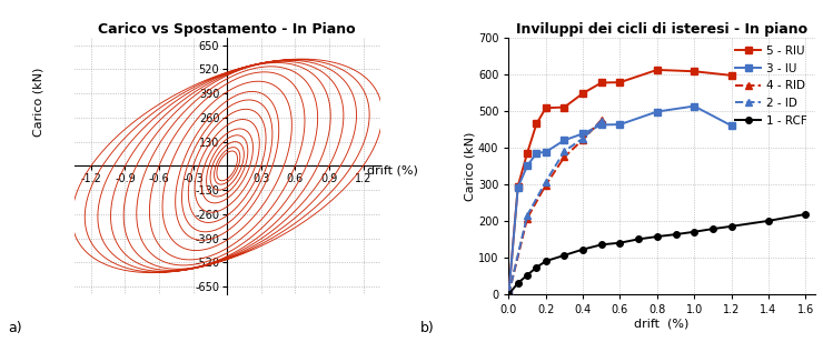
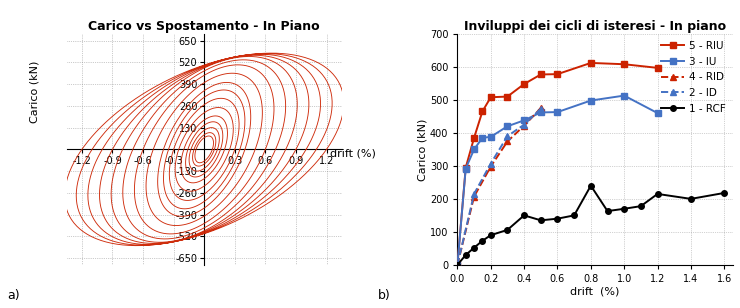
Inviluppi dei cicli di isteresi - In piano/1 - RCF/0.4: 122 -> 150
Inviluppi dei cicli di isteresi - In piano/1 - RCF/0.8: 157 -> 240
Inviluppi dei cicli di isteresi - In piano/1 - RCF/1.2: 185 -> 215
